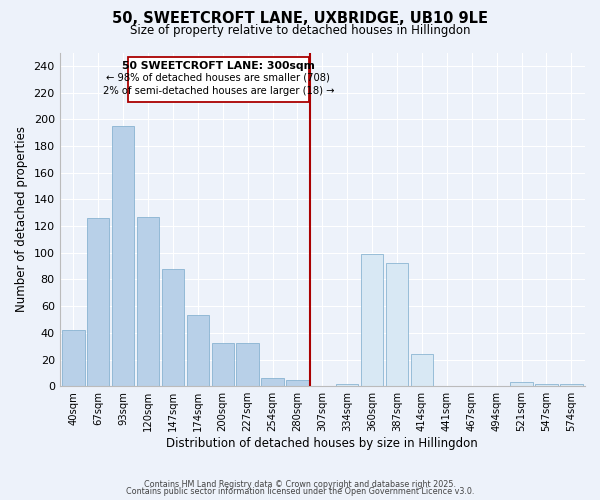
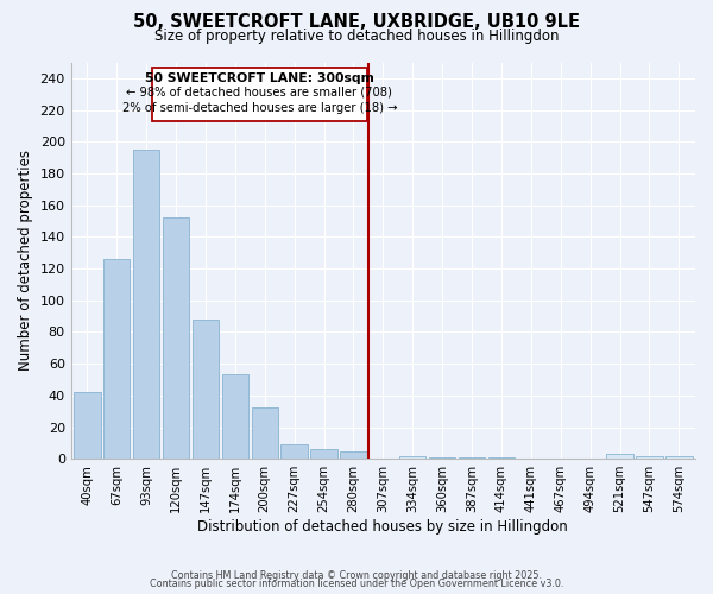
120sqm: 127 -> 152
227sqm: 32 -> 9
360sqm: 99 -> 1
387sqm: 92 -> 1
414sqm: 24 -> 1
